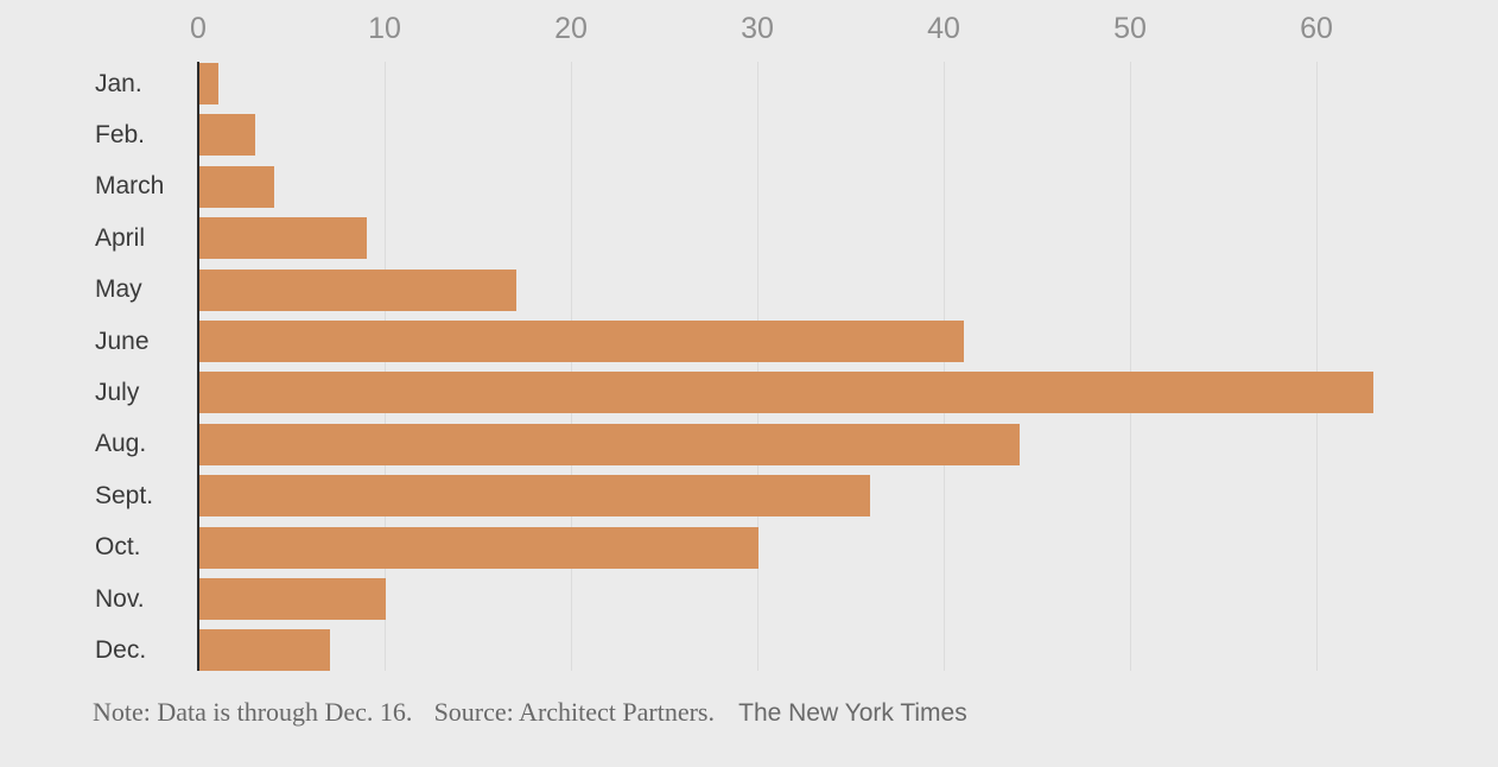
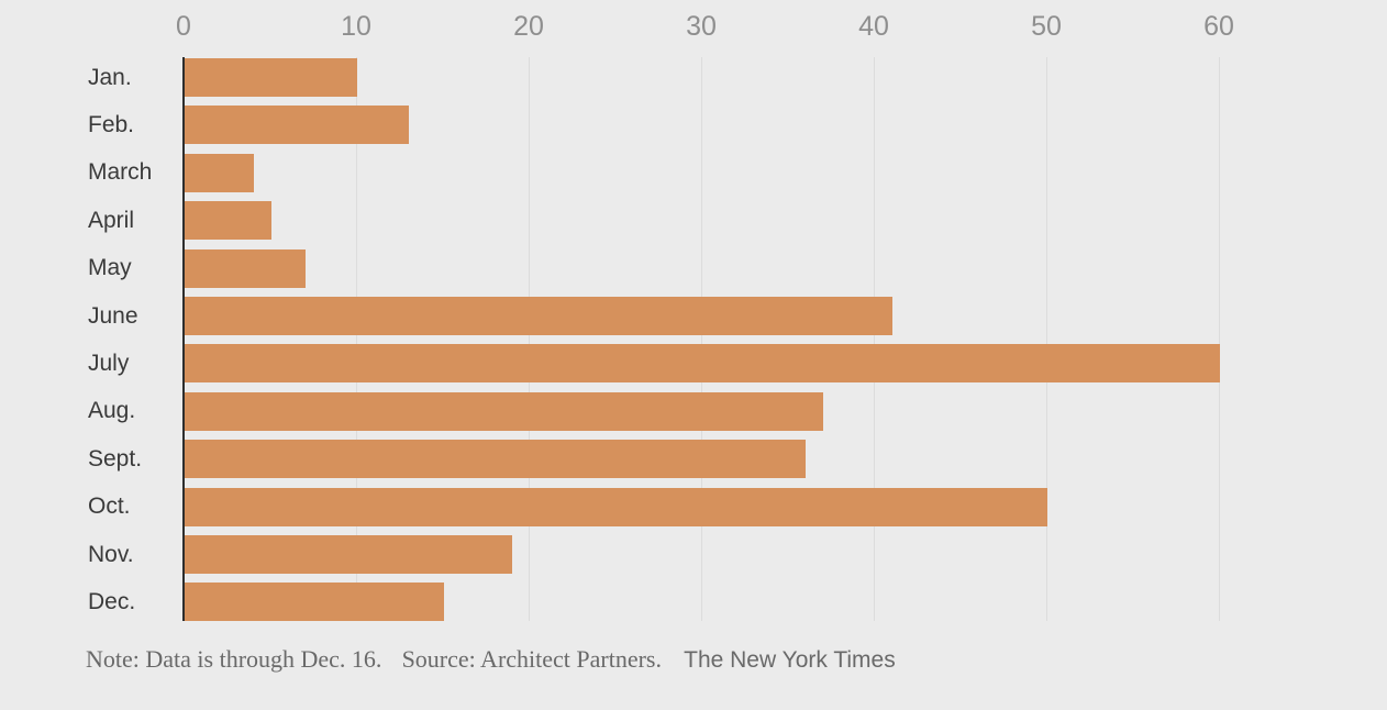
Jan.: 1 -> 10
Feb.: 3 -> 13
April: 9 -> 5
May: 17 -> 7
July: 63 -> 60
Aug.: 44 -> 37
Oct.: 30 -> 50
Nov.: 10 -> 19
Dec.: 7 -> 15
